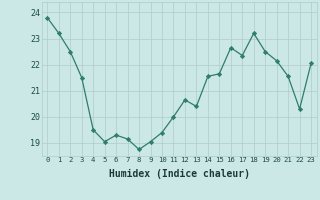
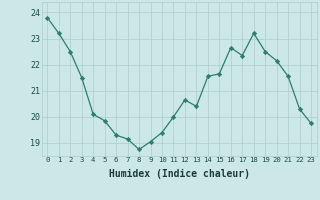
4: 19.50 -> 20.10
5: 19.05 -> 19.85
23: 22.05 -> 19.75
